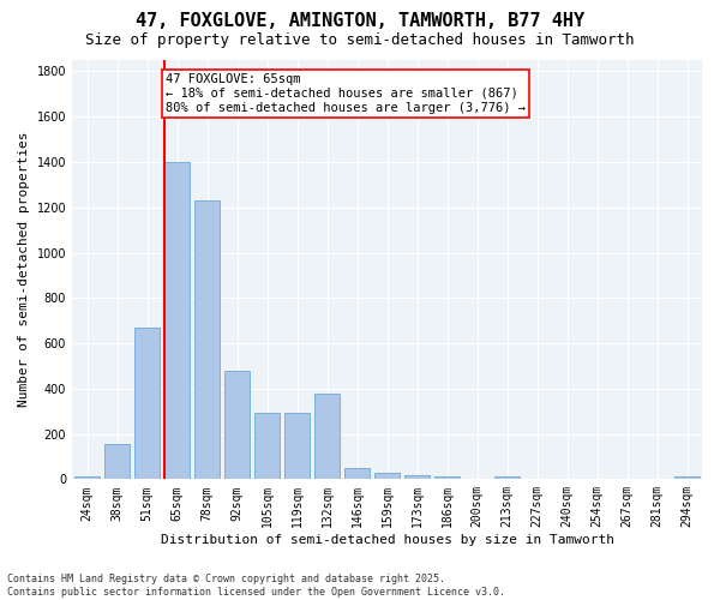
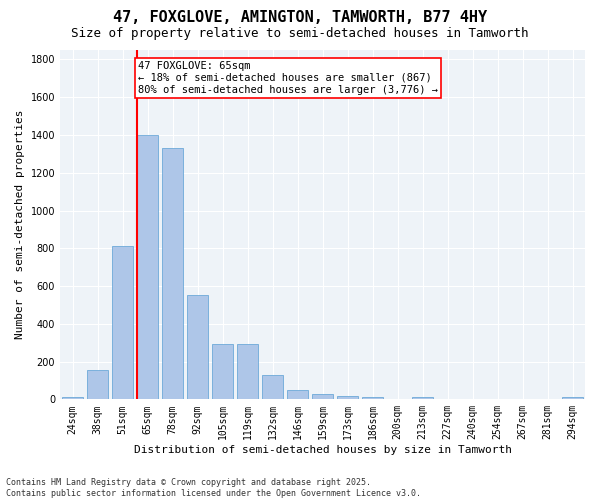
51sqm: 670 -> 810
78sqm: 1230 -> 1330
92sqm: 480 -> 550
132sqm: 380 -> 130
